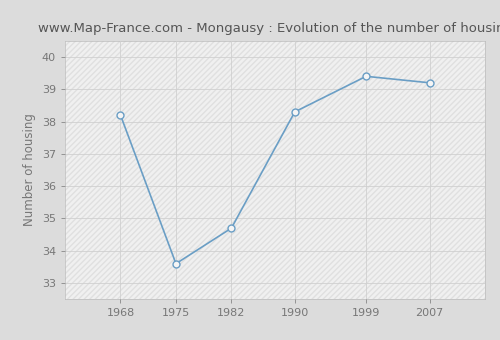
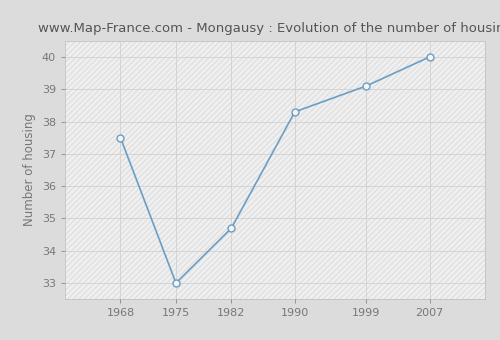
1968: 38.2 -> 37.5
1975: 33.6 -> 33.0
1999: 39.4 -> 39.1
2007: 39.2 -> 40.0
